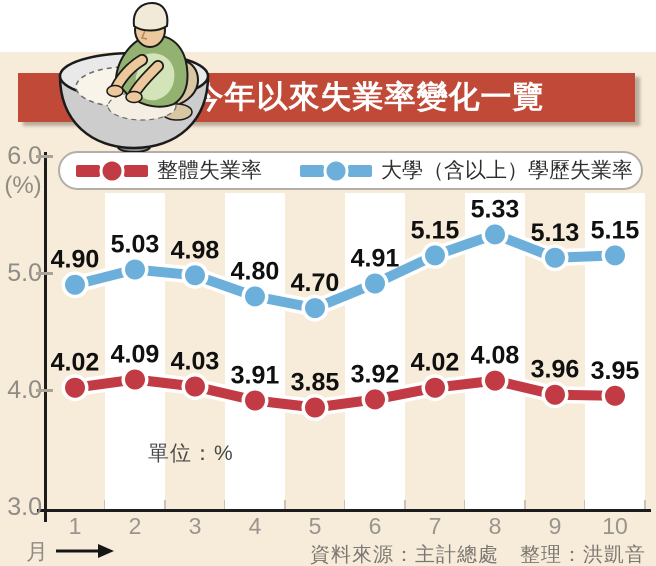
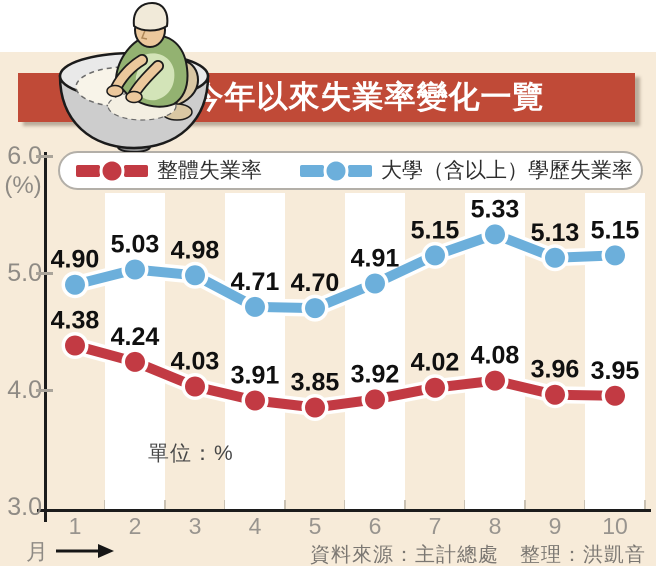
整體失業率/1: 4.02 -> 4.38
整體失業率/2: 4.09 -> 4.24
大學（含以上）學歷失業率/4: 4.80 -> 4.71
